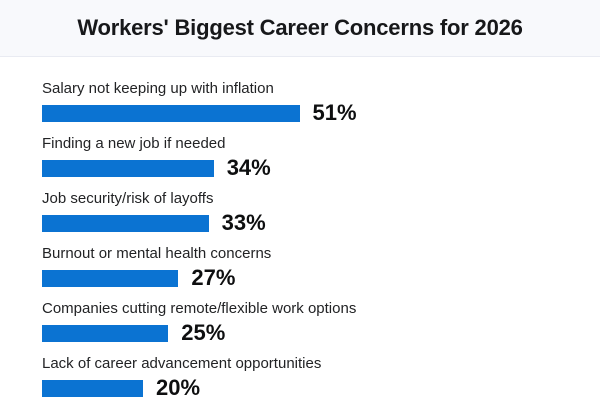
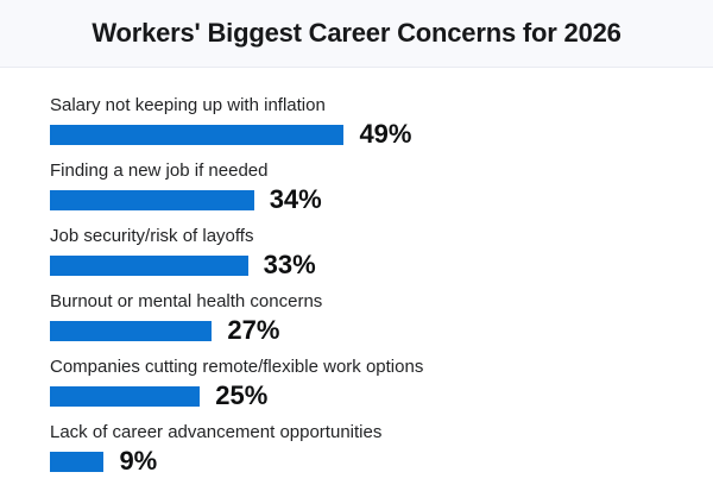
Salary not keeping up with inflation: 51% -> 49%
Lack of career advancement opportunities: 20% -> 9%
